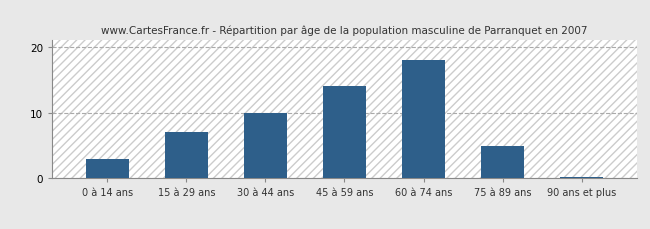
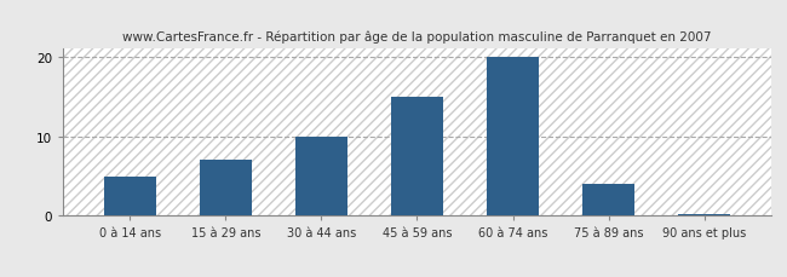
0 à 14 ans: 3.0 -> 5.0
45 à 59 ans: 14.0 -> 15.0
60 à 74 ans: 18.0 -> 20.0
75 à 89 ans: 5.0 -> 4.0
